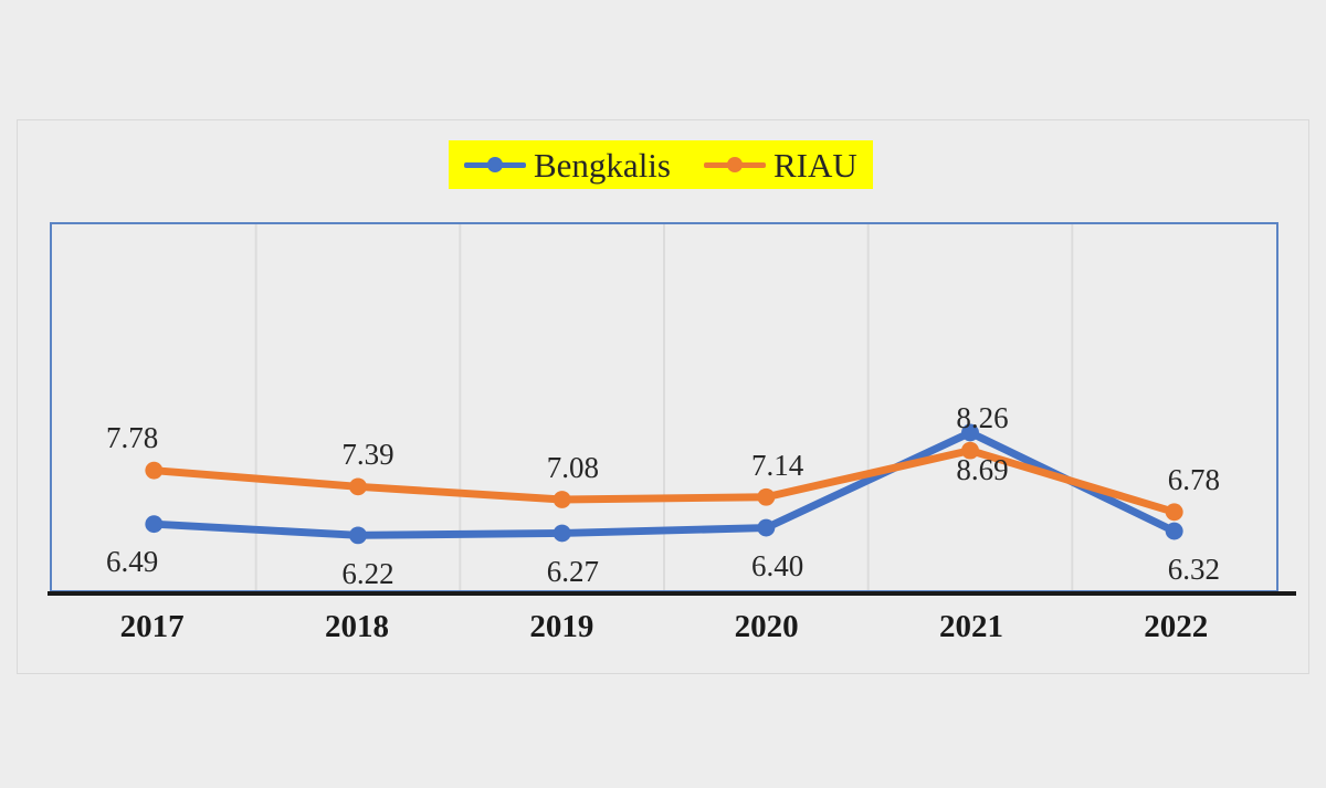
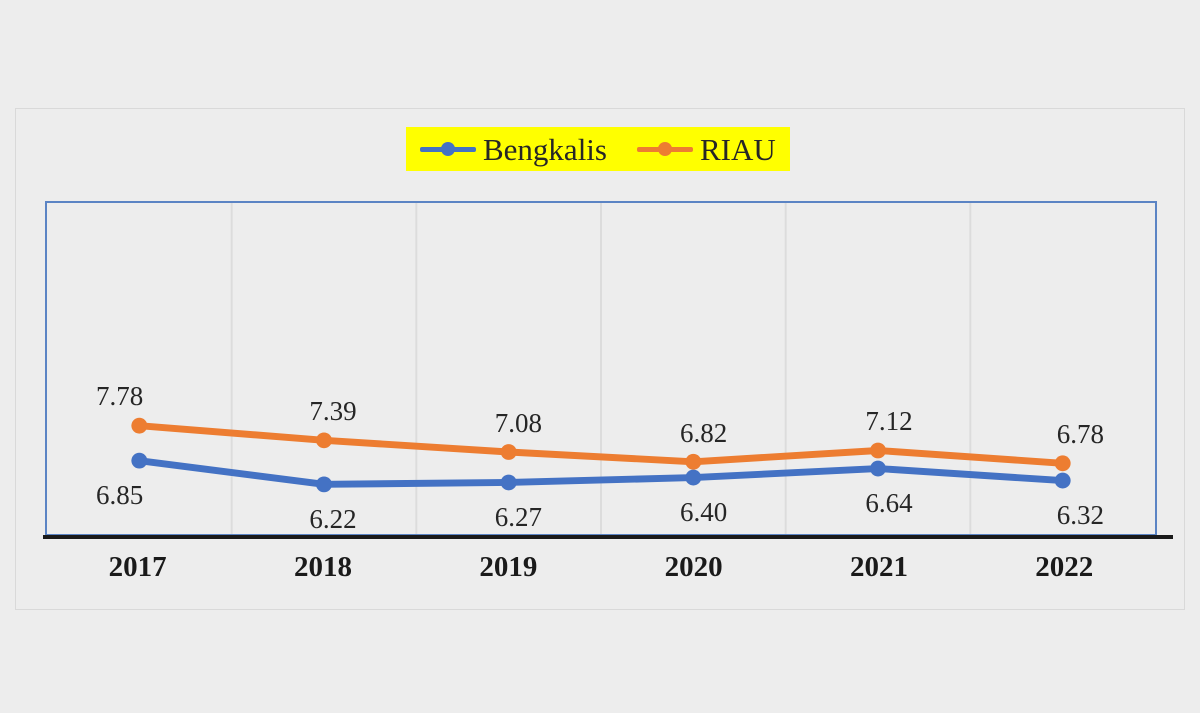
Bengkalis/2017: 6.49 -> 6.85
RIAU/2020: 7.14 -> 6.82
Bengkalis/2021: 8.69 -> 6.64
RIAU/2021: 8.26 -> 7.12
